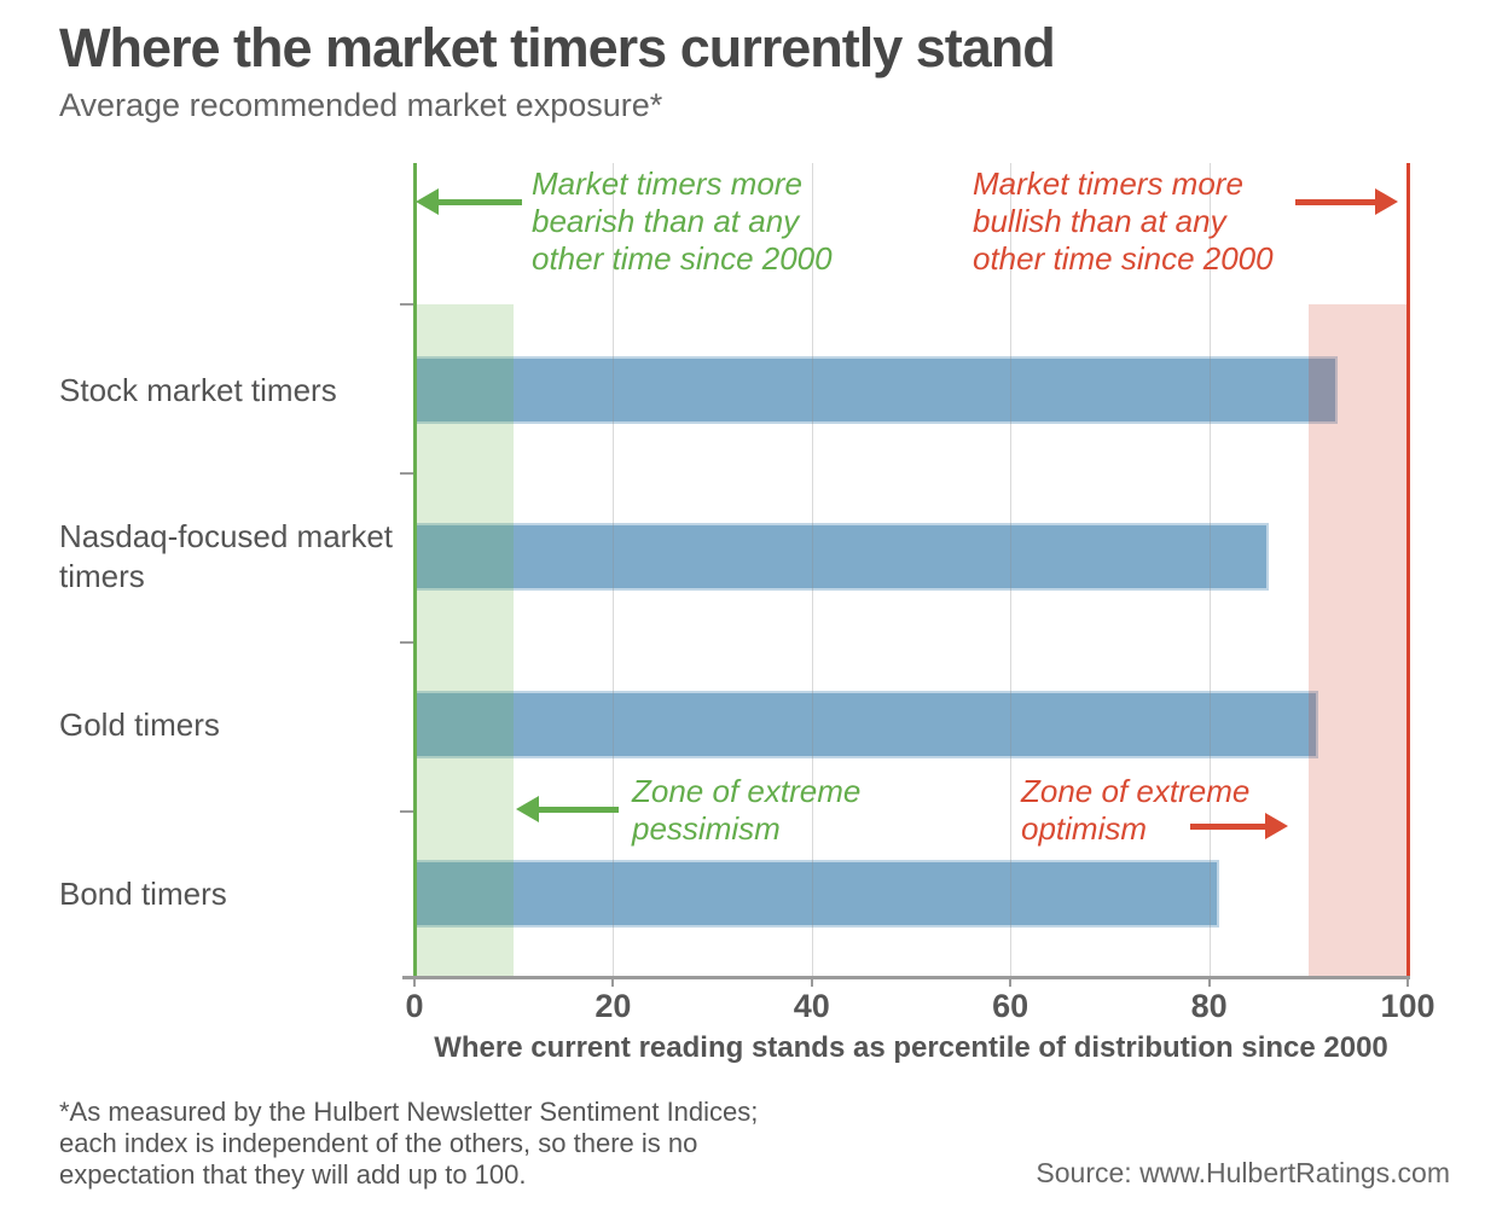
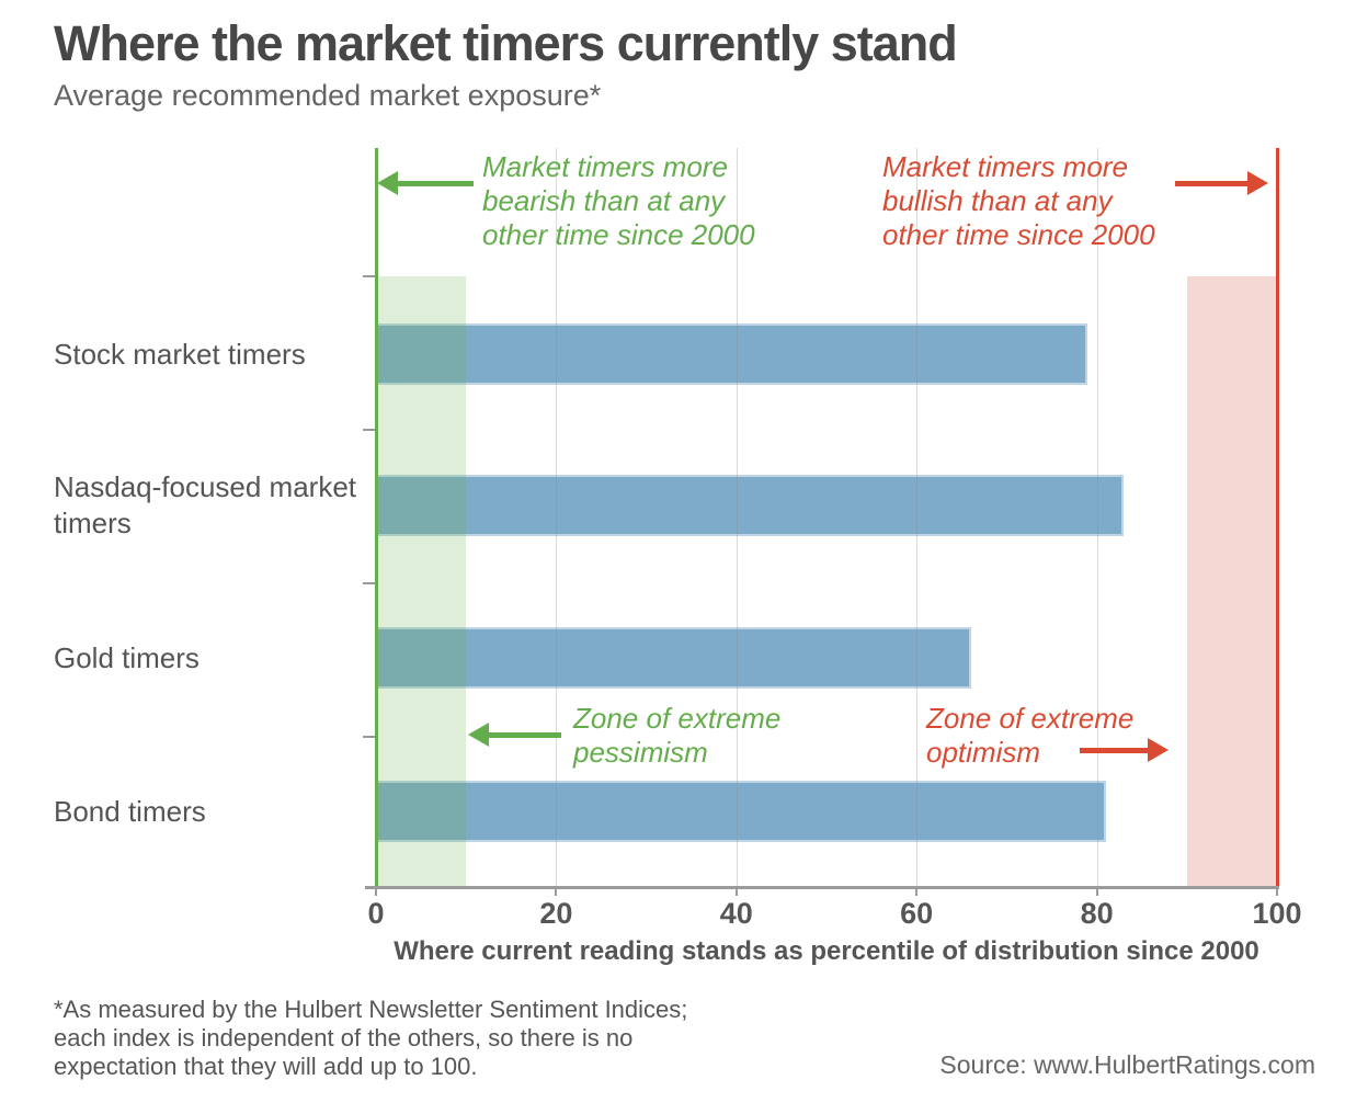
Stock market timers: 93 -> 79
Nasdaq-focused market timers: 86 -> 83
Gold timers: 91 -> 66
